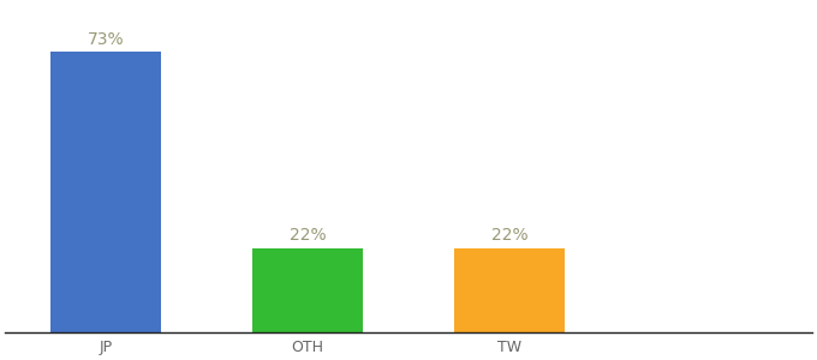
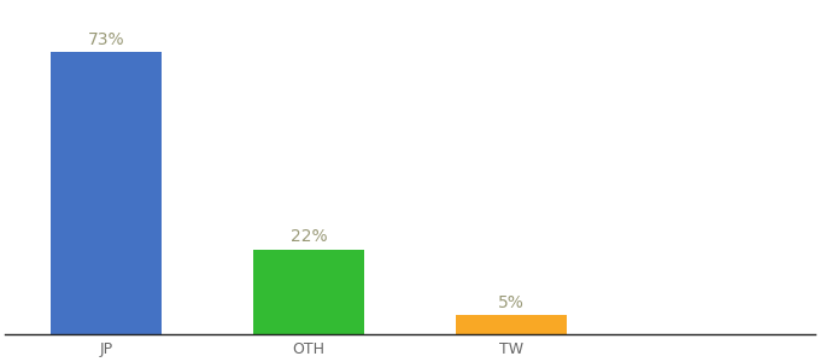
TW: 22% -> 5%
